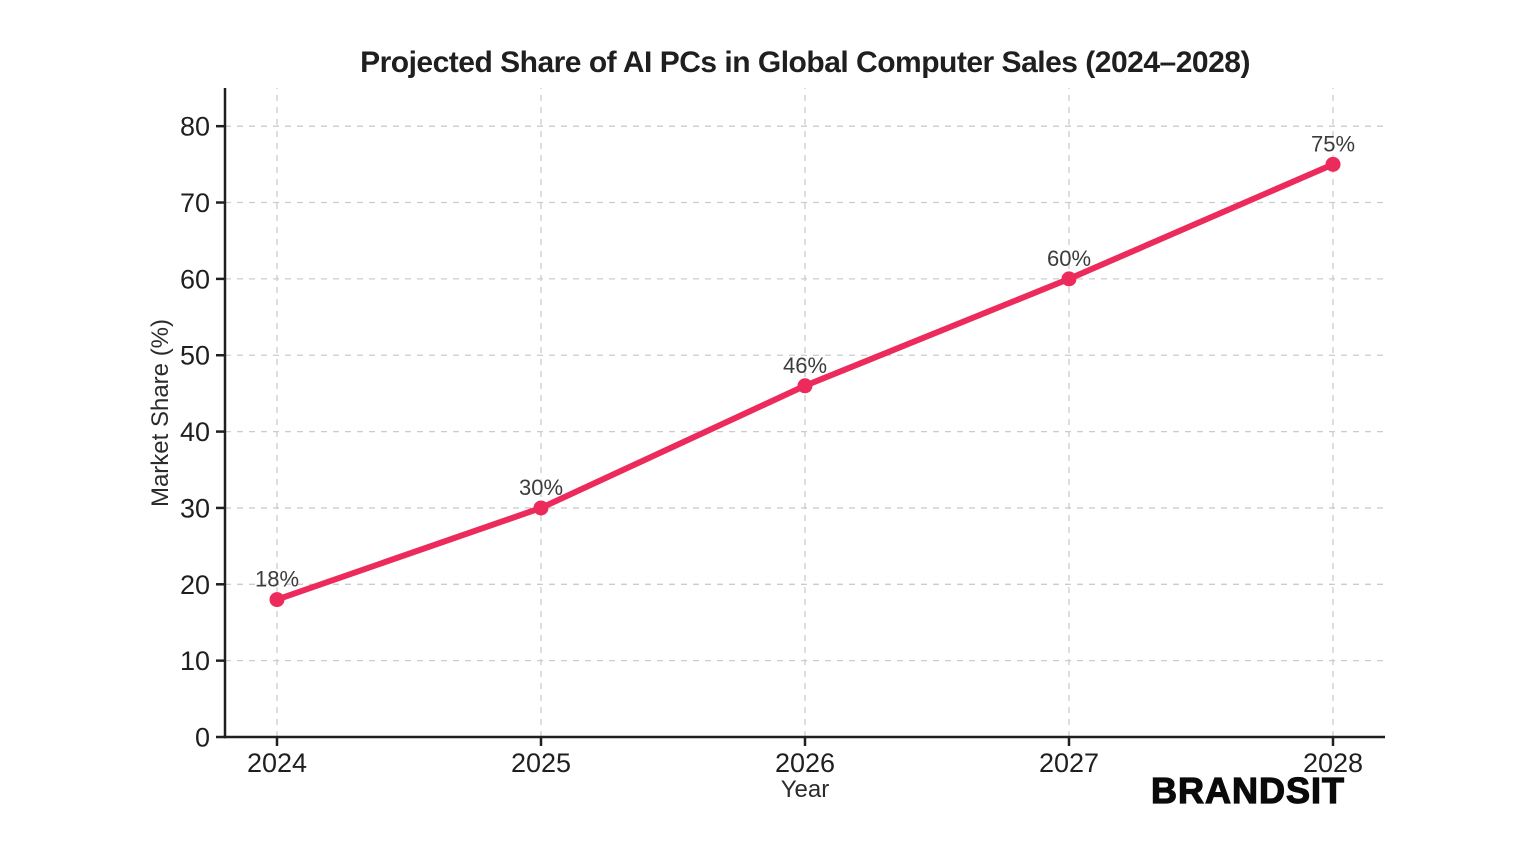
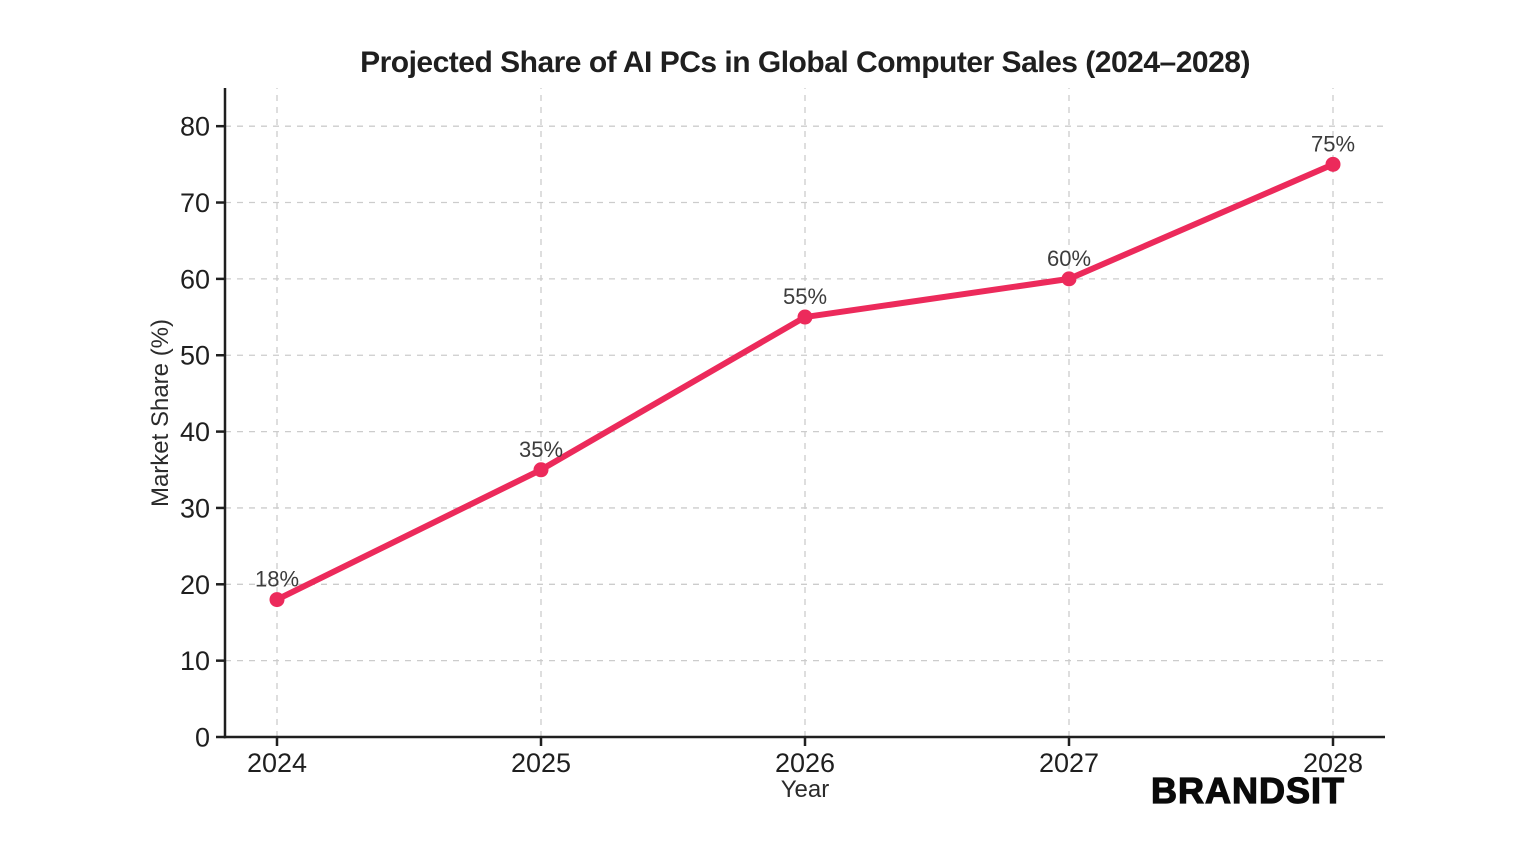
2025: 30% -> 35%
2026: 46% -> 55%
